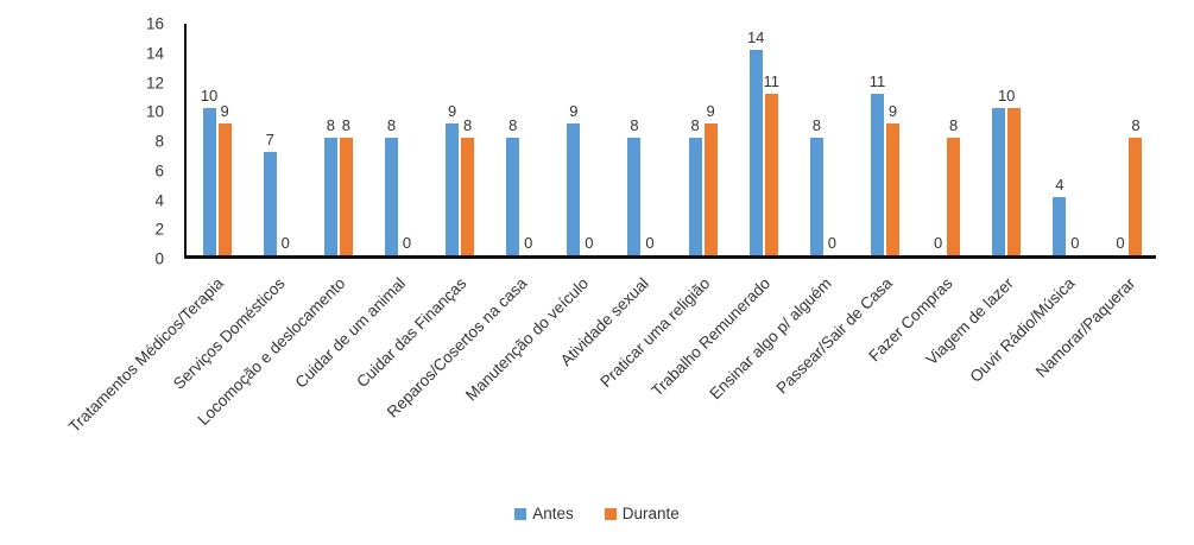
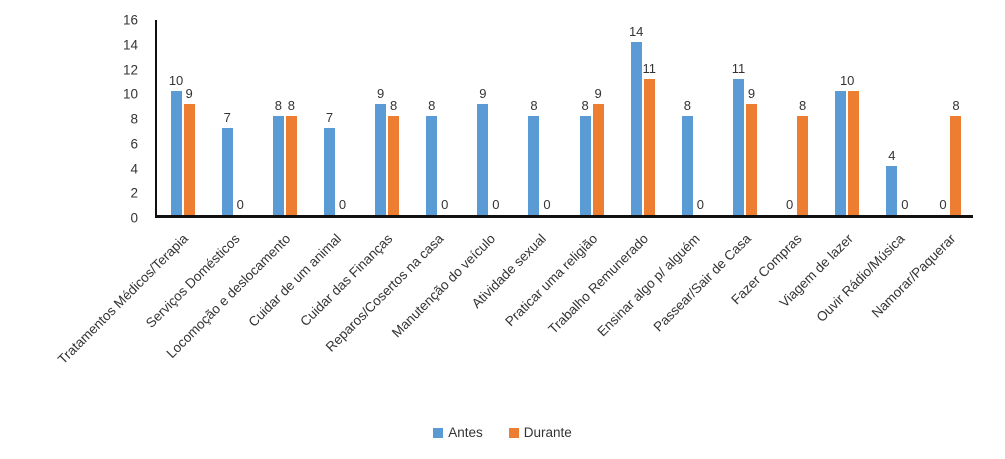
Antes/Cuidar de um animal: 8 -> 7
